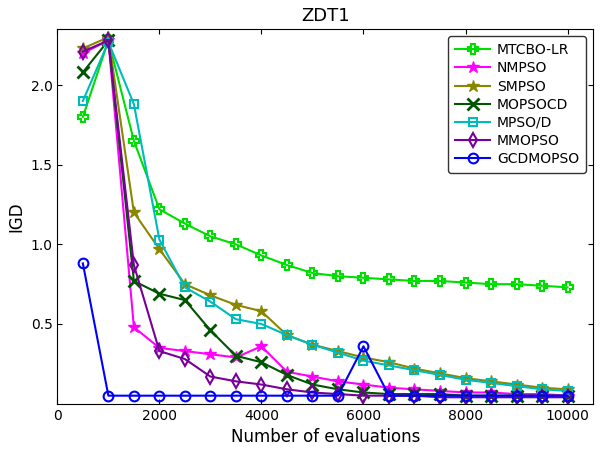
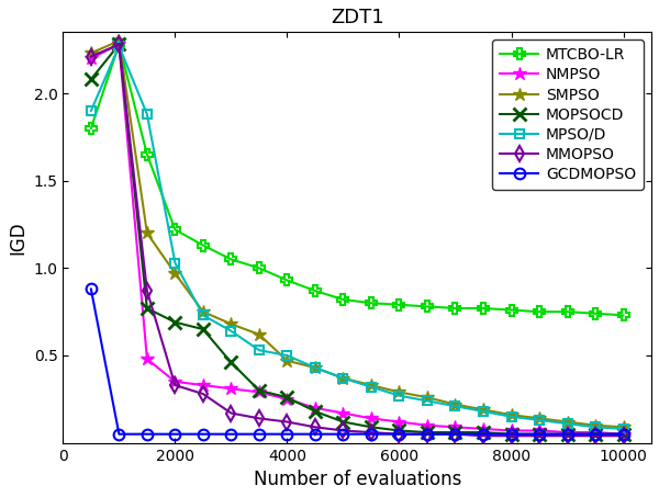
NMPSO/4000: 0.36 -> 0.25
SMPSO/4000: 0.58 -> 0.47
GCDMOPSO/6000: 0.36 -> 0.05
